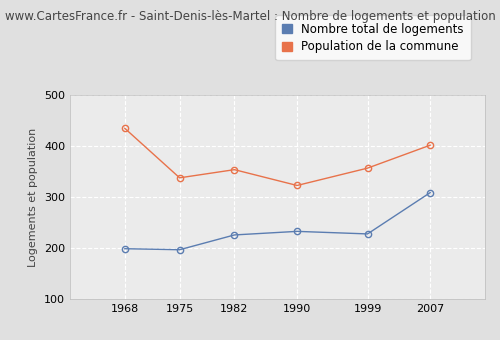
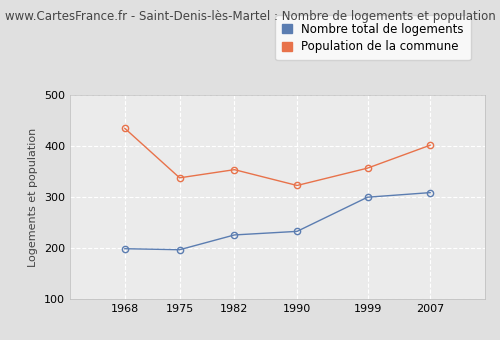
Nombre total de logements/1999: 228 -> 300
